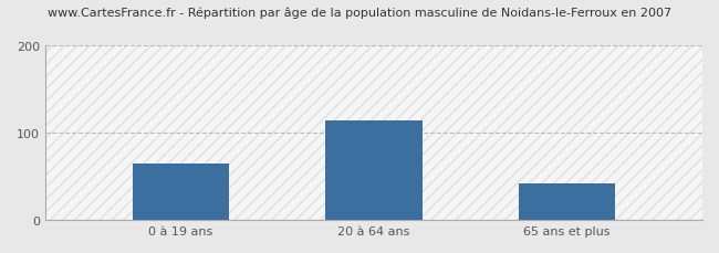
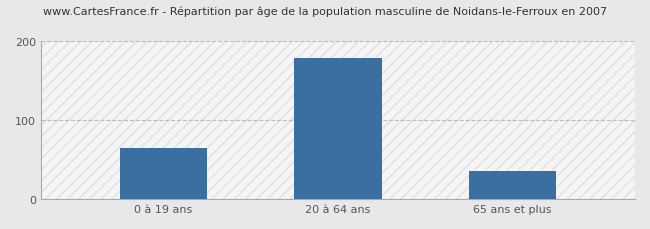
20 à 64 ans: 114 -> 178
65 ans et plus: 42 -> 35
